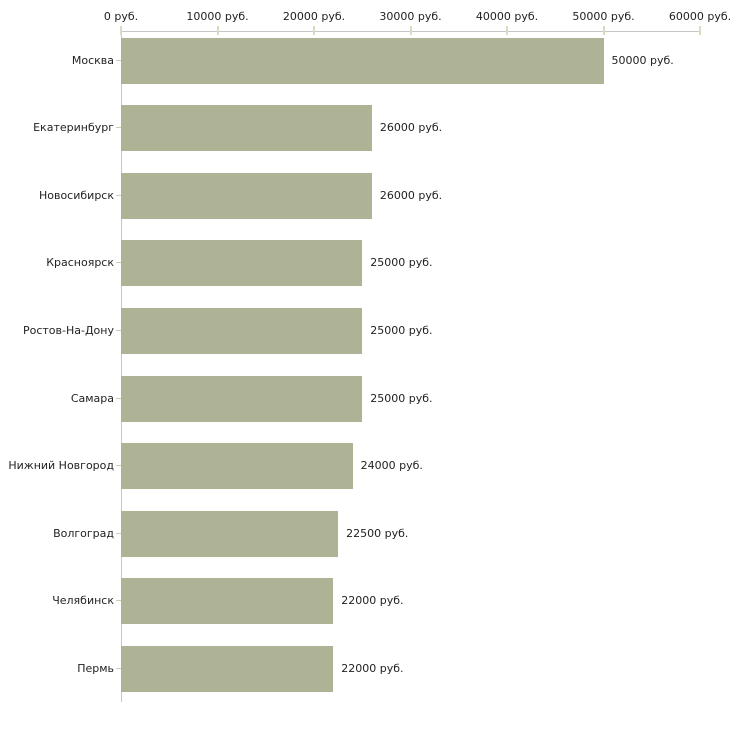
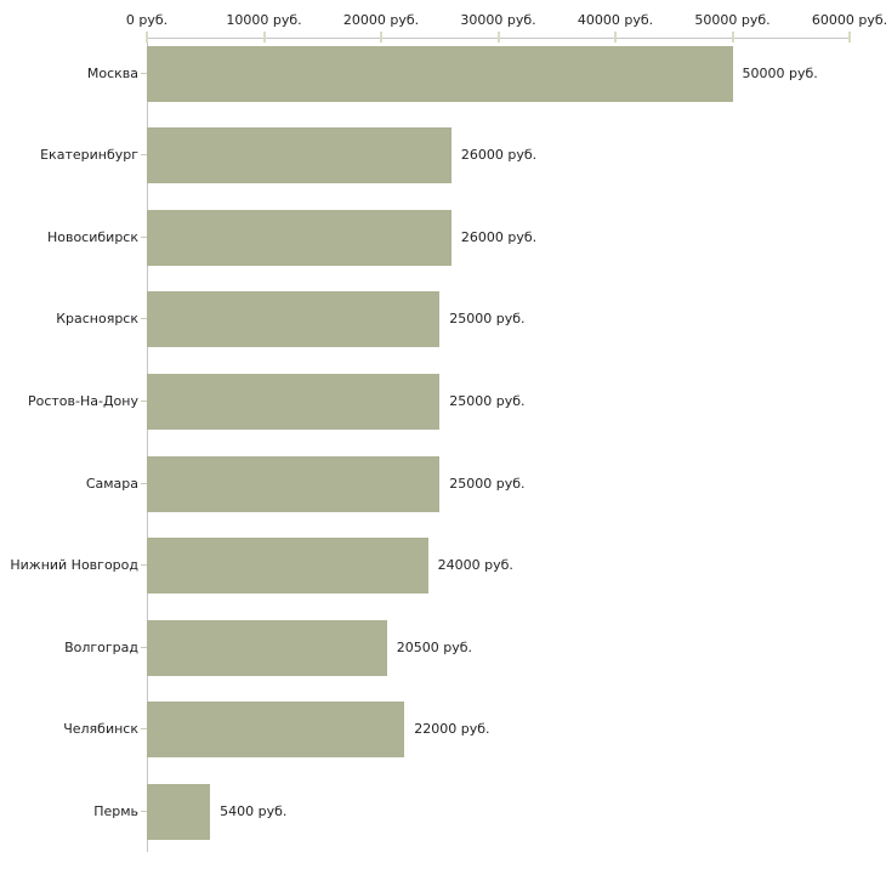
Волгоград: 22500 -> 20500
Пермь: 22000 -> 5400
